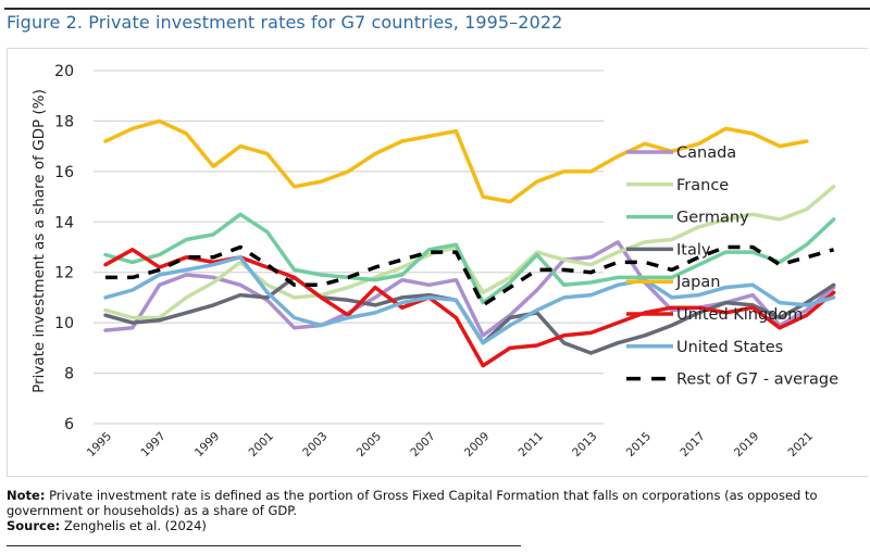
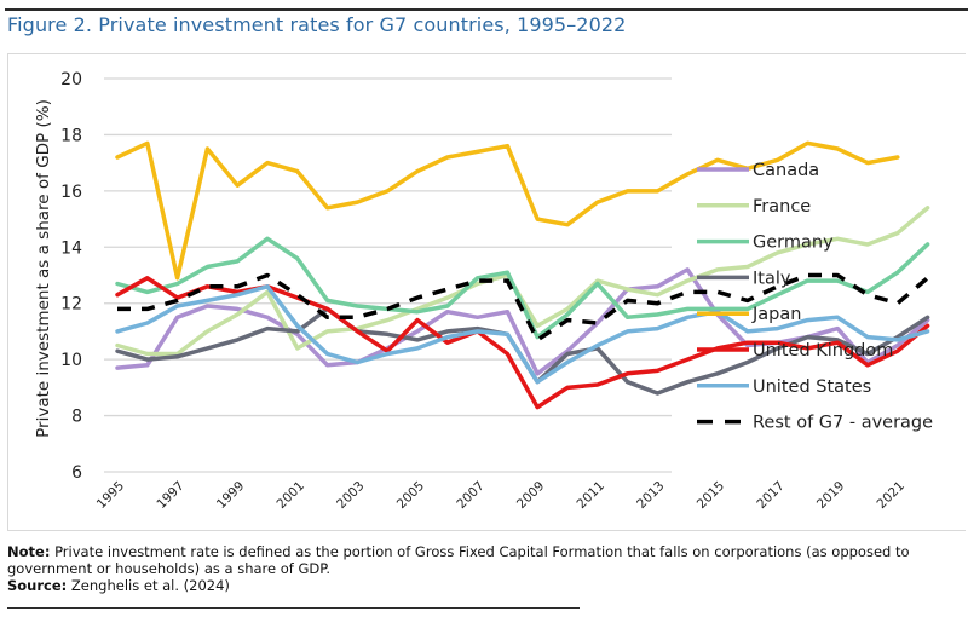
Japan/1997: 18.0 -> 12.9
France/2001: 11.5 -> 10.4
Rest of G7 - average/2011: 12.1 -> 11.3
Rest of G7 - average/2021: 12.6 -> 12.0
